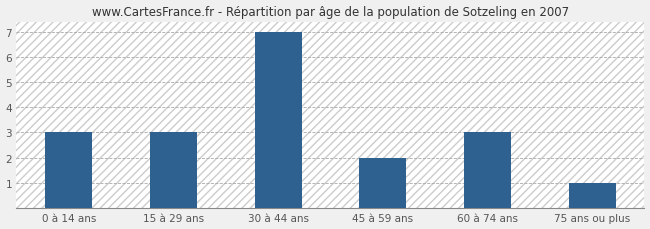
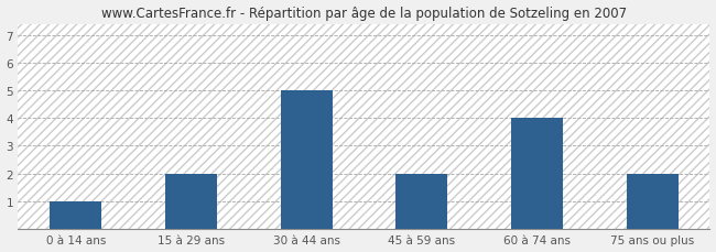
0 à 14 ans: 3 -> 1
15 à 29 ans: 3 -> 2
30 à 44 ans: 7 -> 5
60 à 74 ans: 3 -> 4
75 ans ou plus: 1 -> 2
